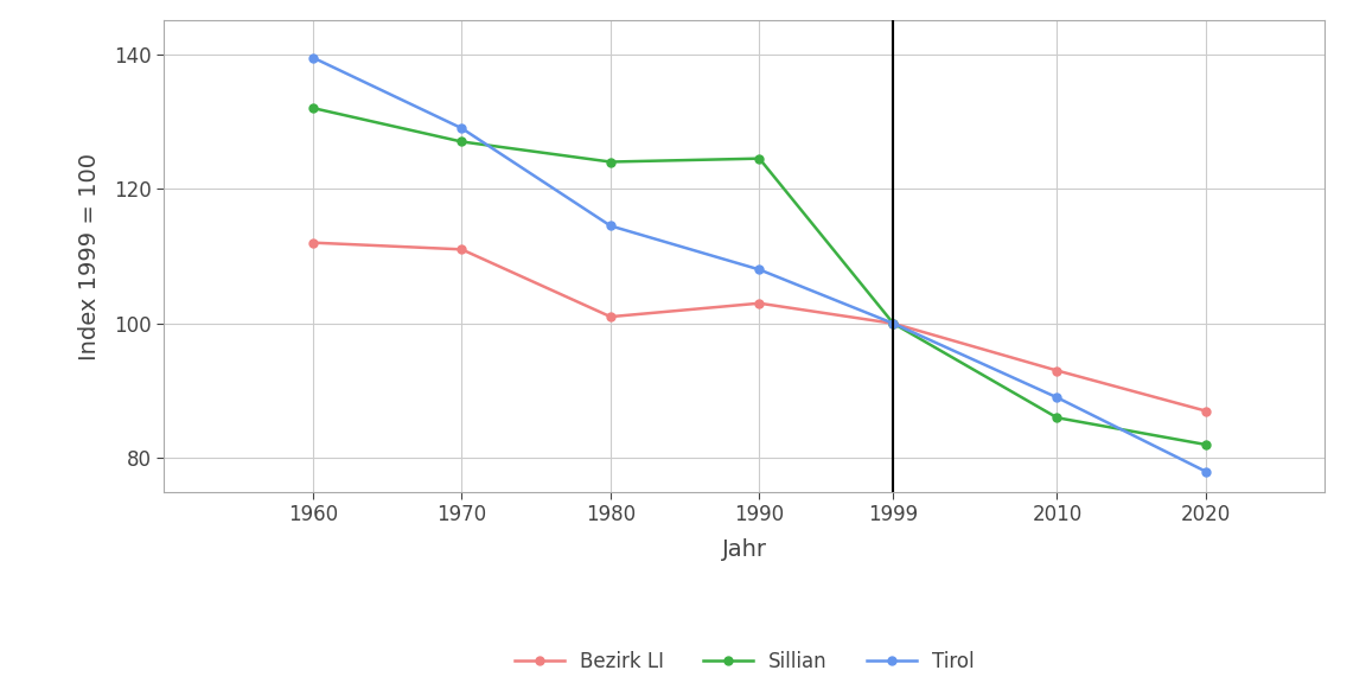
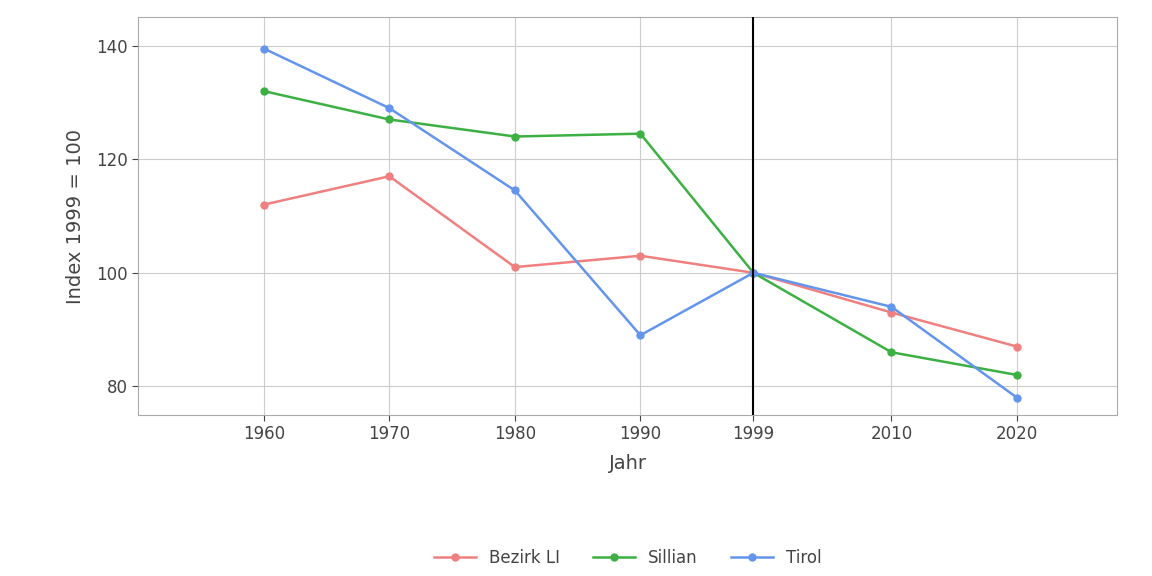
Bezirk LI/1970: 111 -> 117
Tirol/1990: 108.0 -> 89.0
Tirol/2010: 89.0 -> 94.0
